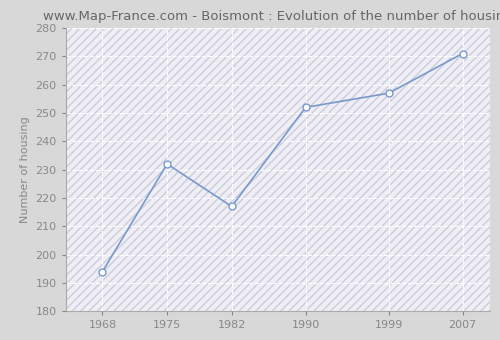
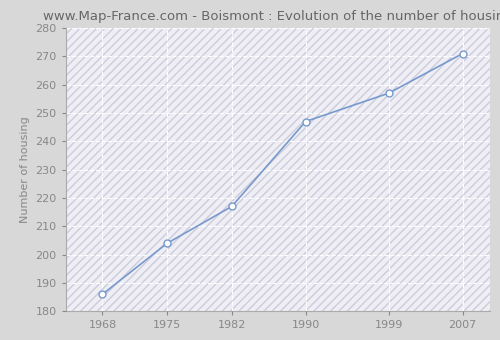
1968: 194 -> 186
1975: 232 -> 204
1990: 252 -> 247
